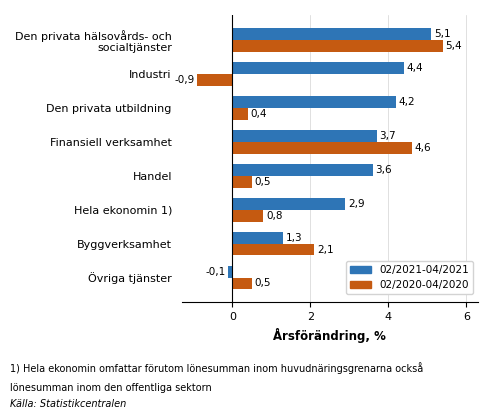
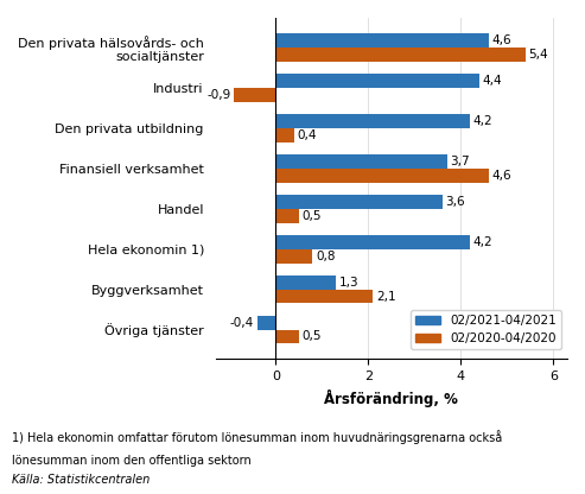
02/2021-04/2021/Den privata hälsovårds- och socialtjänster: 5,1 -> 4,6
02/2021-04/2021/Hela ekonomin 1): 2,9 -> 4,2
02/2021-04/2021/Övriga tjänster: -0,1 -> -0,4
